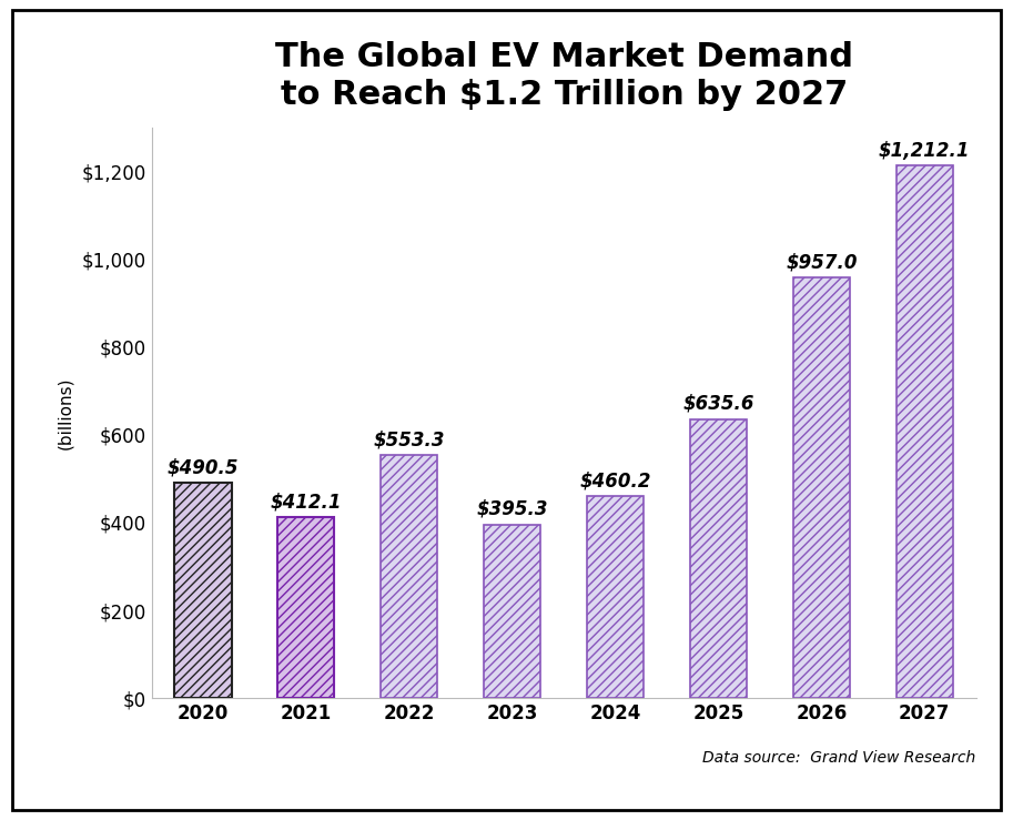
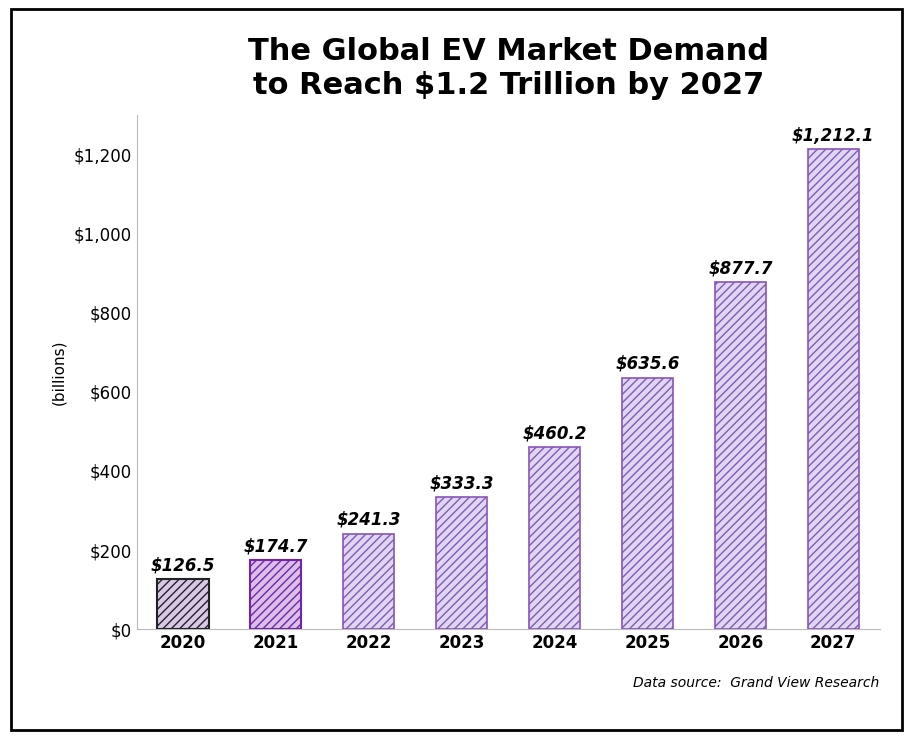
2020: $490.5 -> $126.5
2021: $412.1 -> $174.7
2022: $553.3 -> $241.3
2023: $395.3 -> $333.3
2026: $957.0 -> $877.7
